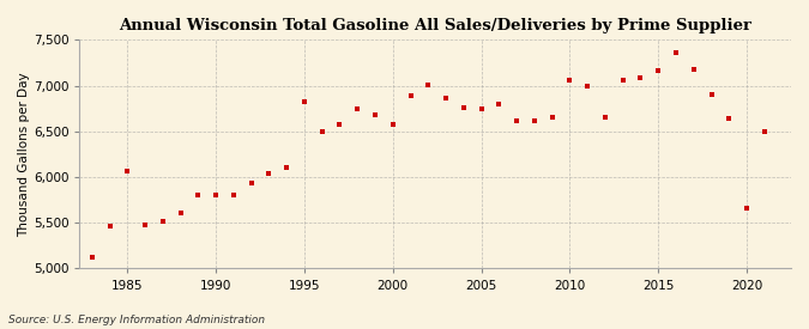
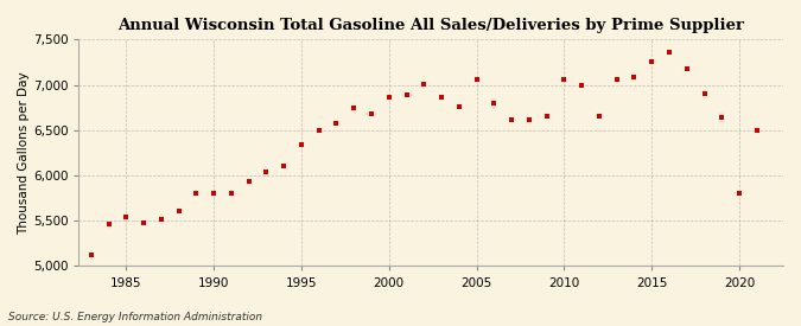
1985: 6,060 -> 5,540
1995: 6,820 -> 6,340
2000: 6,580 -> 6,870
2005: 6,740 -> 7,060
2015: 7,160 -> 7,260
2020: 5,660 -> 5,800
